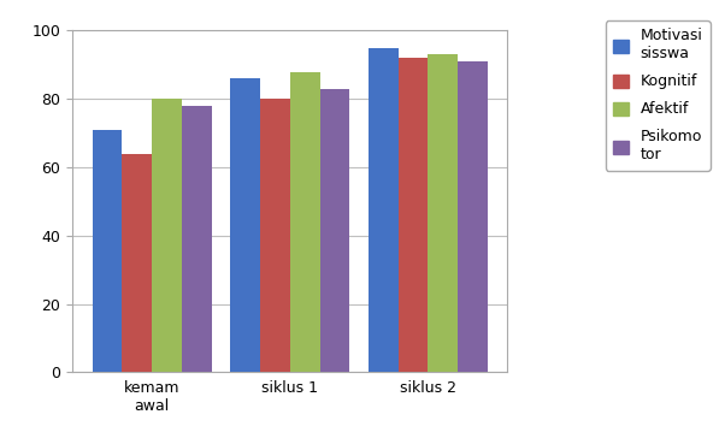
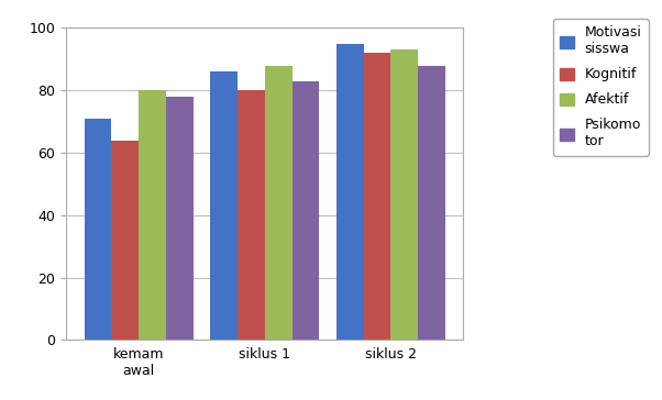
Psikomo tor/siklus 2: 91 -> 88
